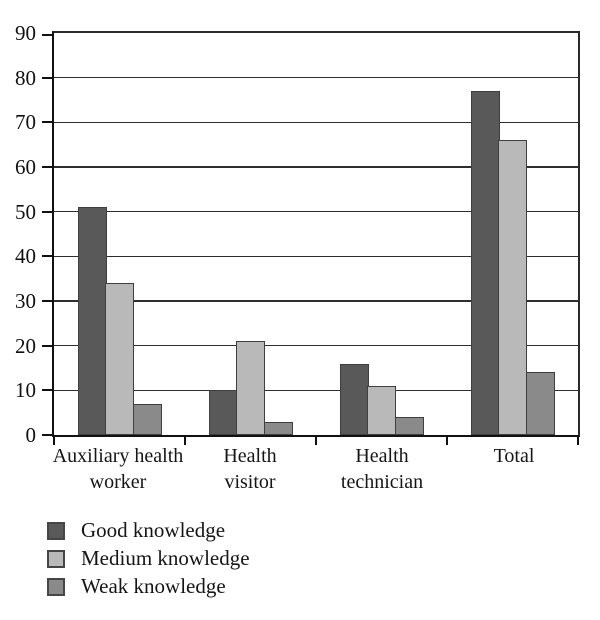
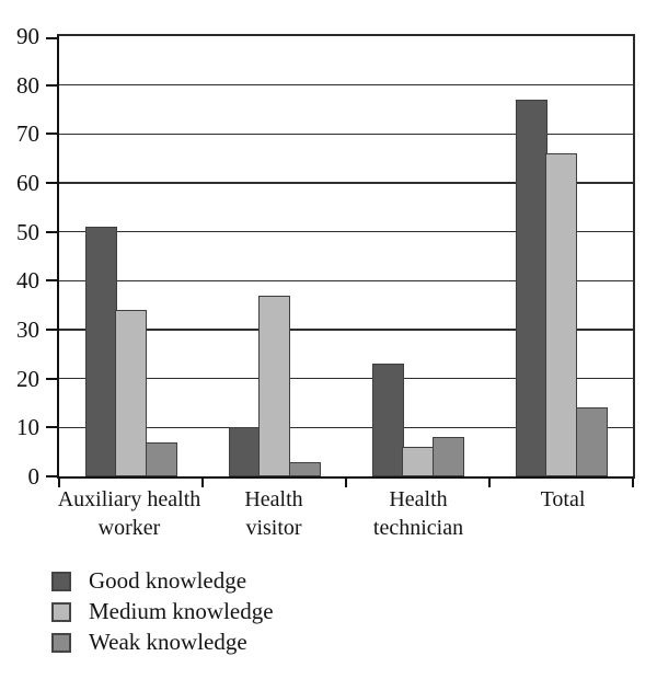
Medium knowledge/Health visitor: 21 -> 37
Good knowledge/Health technician: 16 -> 23
Medium knowledge/Health technician: 11 -> 6
Weak knowledge/Health technician: 4 -> 8
